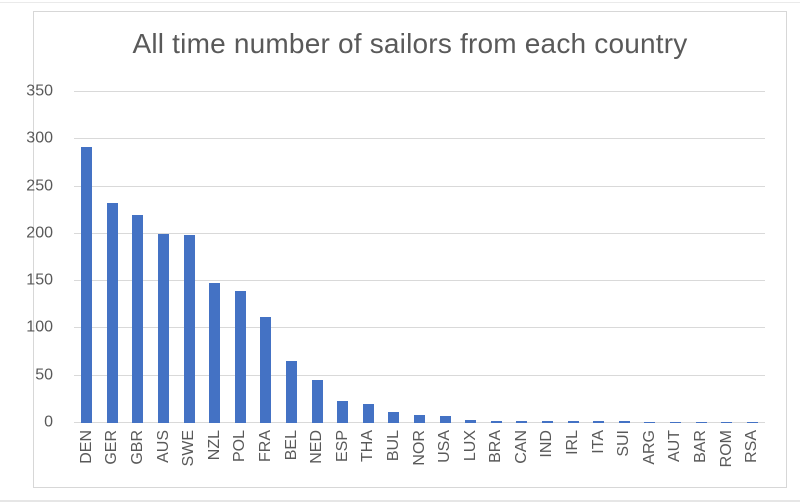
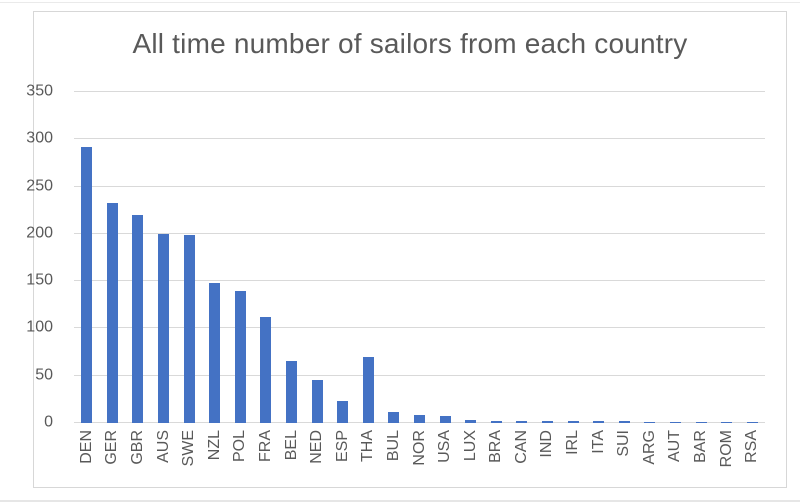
THA: 20 -> 70
